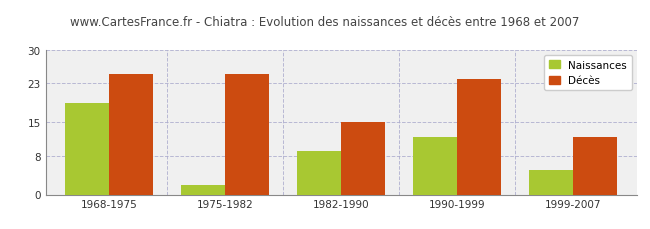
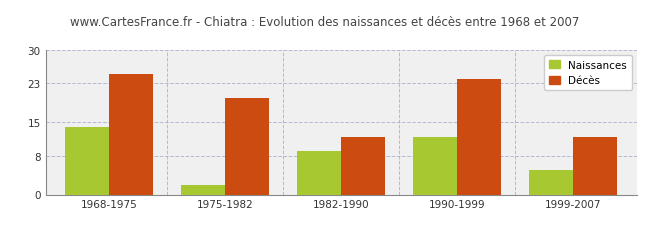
Naissances/1968-1975: 19 -> 14
Décès/1975-1982: 25 -> 20
Décès/1982-1990: 15 -> 12
